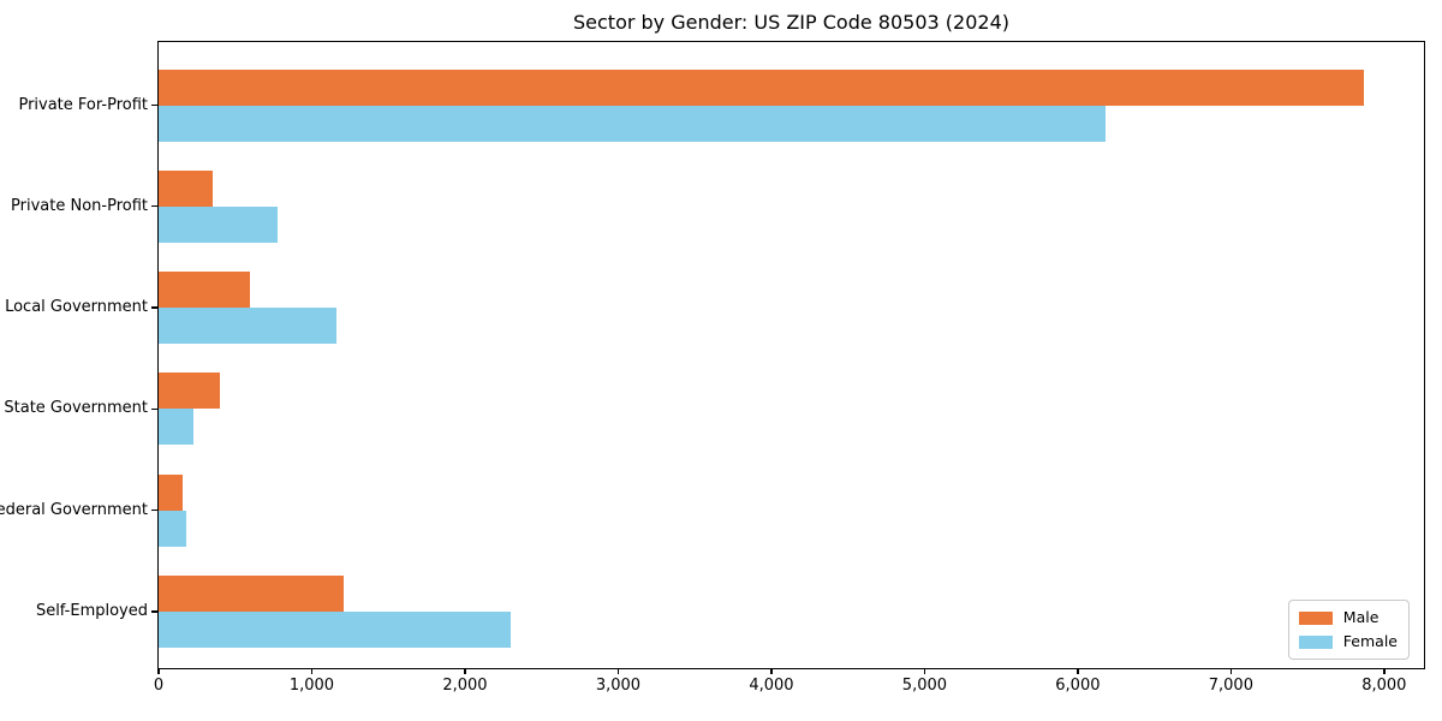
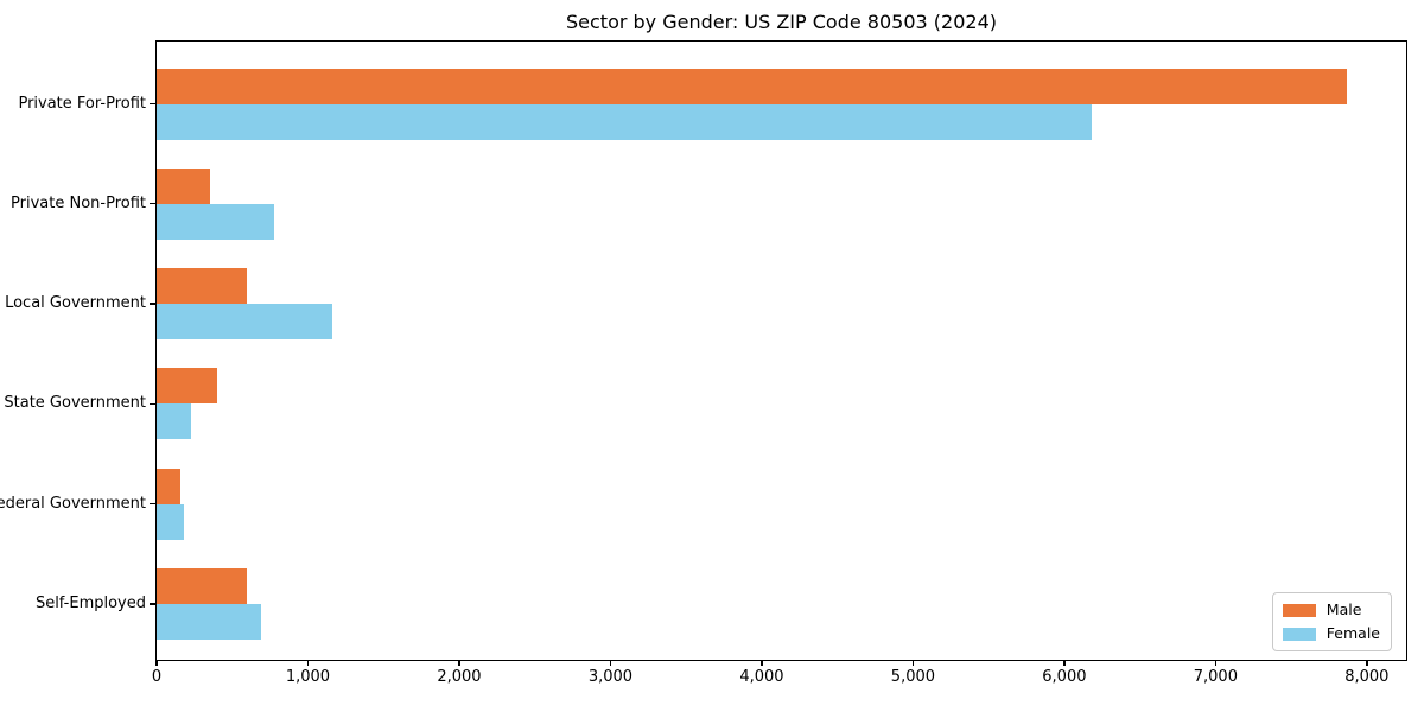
Male/Self-Employed: 1210 -> 600
Female/Self-Employed: 2300 -> 690
